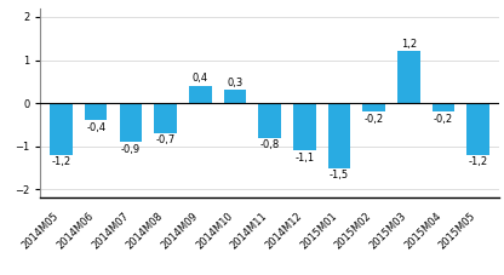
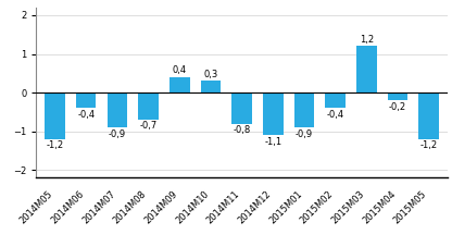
2015M01: -1,5 -> -0,9
2015M02: -0,2 -> -0,4
